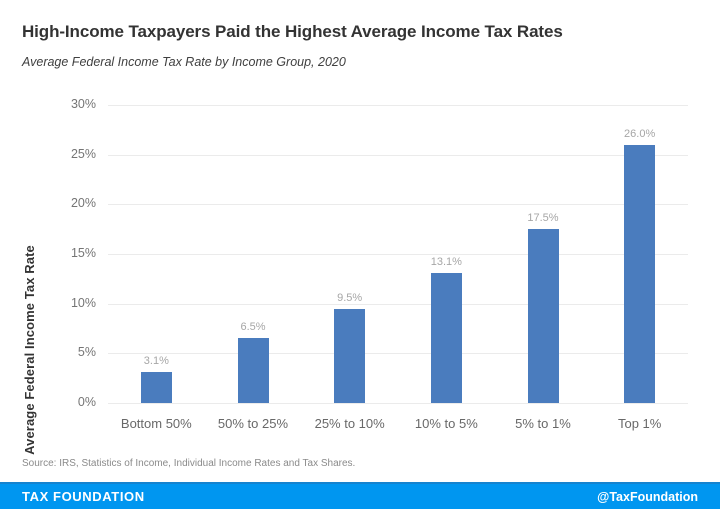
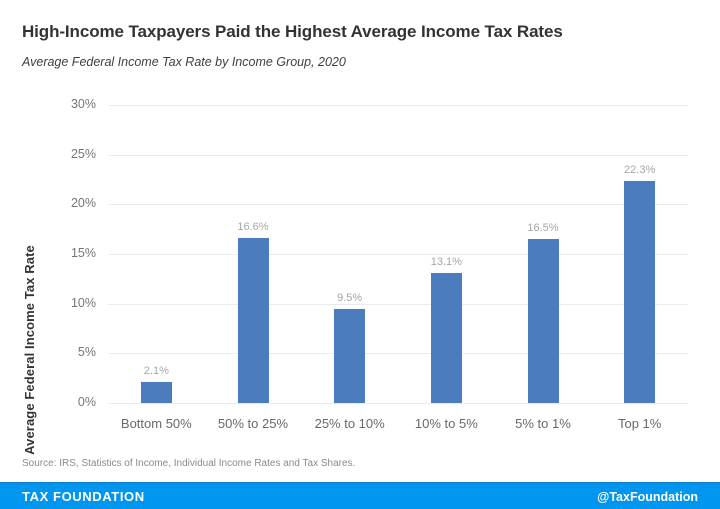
Bottom 50%: 3.1% -> 2.1%
50% to 25%: 6.5% -> 16.6%
5% to 1%: 17.5% -> 16.5%
Top 1%: 26.0% -> 22.3%
